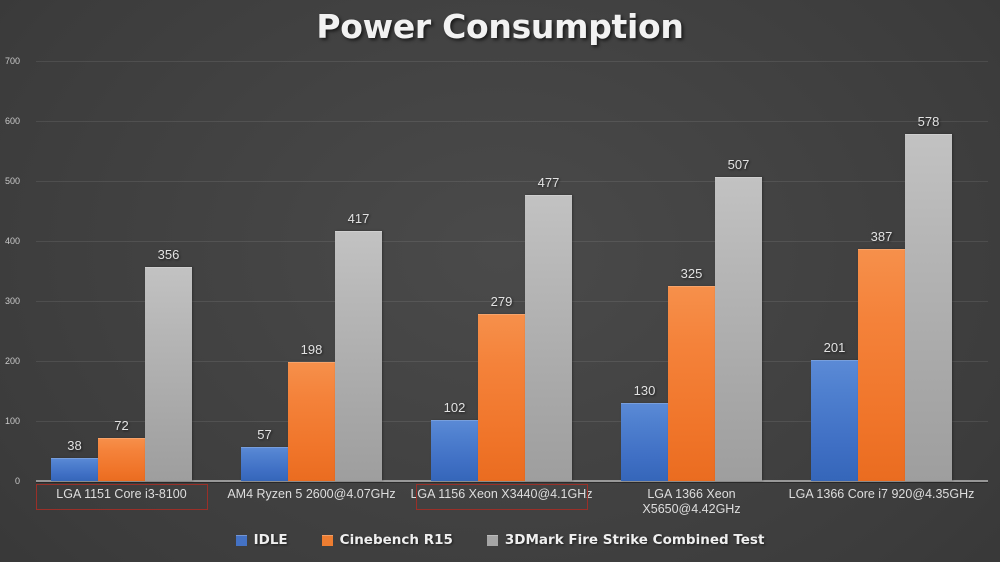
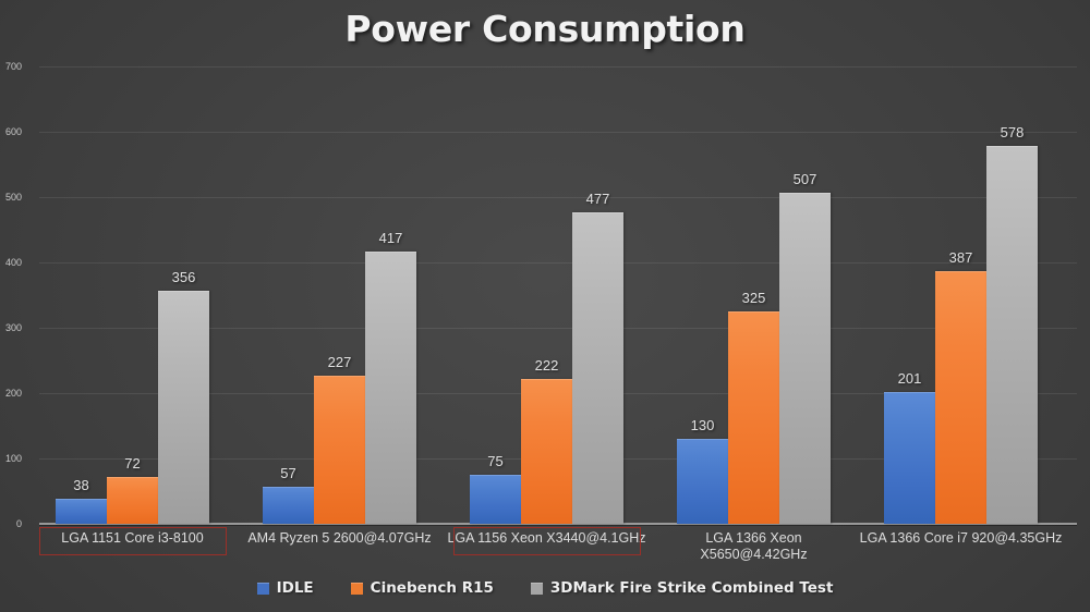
Cinebench R15/AM4 Ryzen 5 2600@4.07GHz: 198 -> 227
IDLE/LGA 1156 Xeon X3440@4.1GHz: 102 -> 75
Cinebench R15/LGA 1156 Xeon X3440@4.1GHz: 279 -> 222
